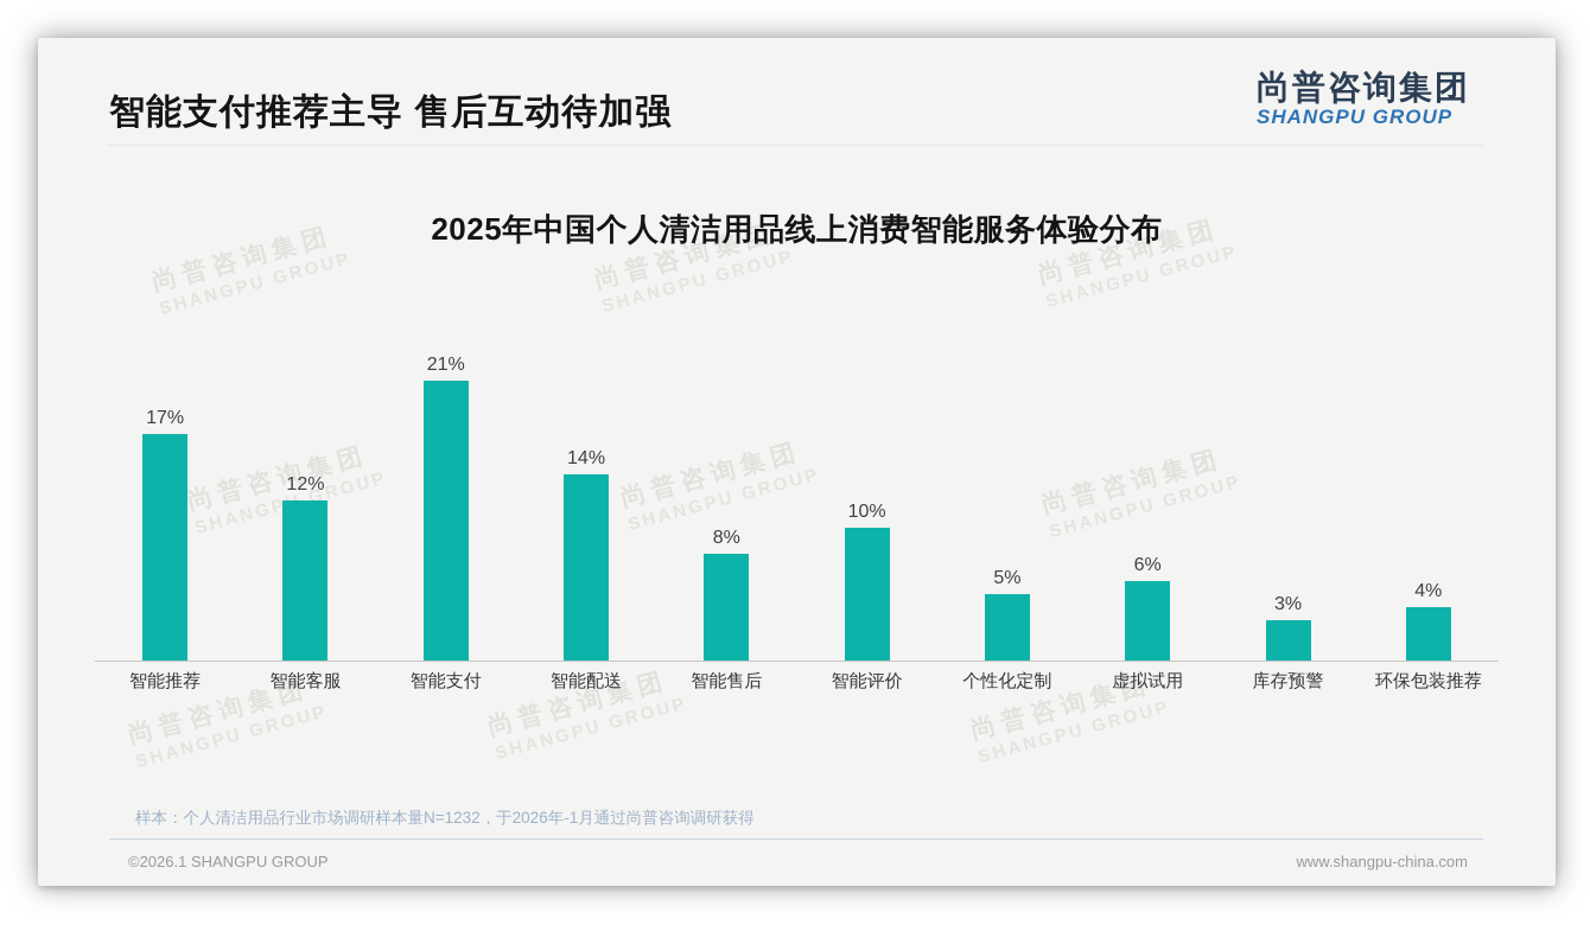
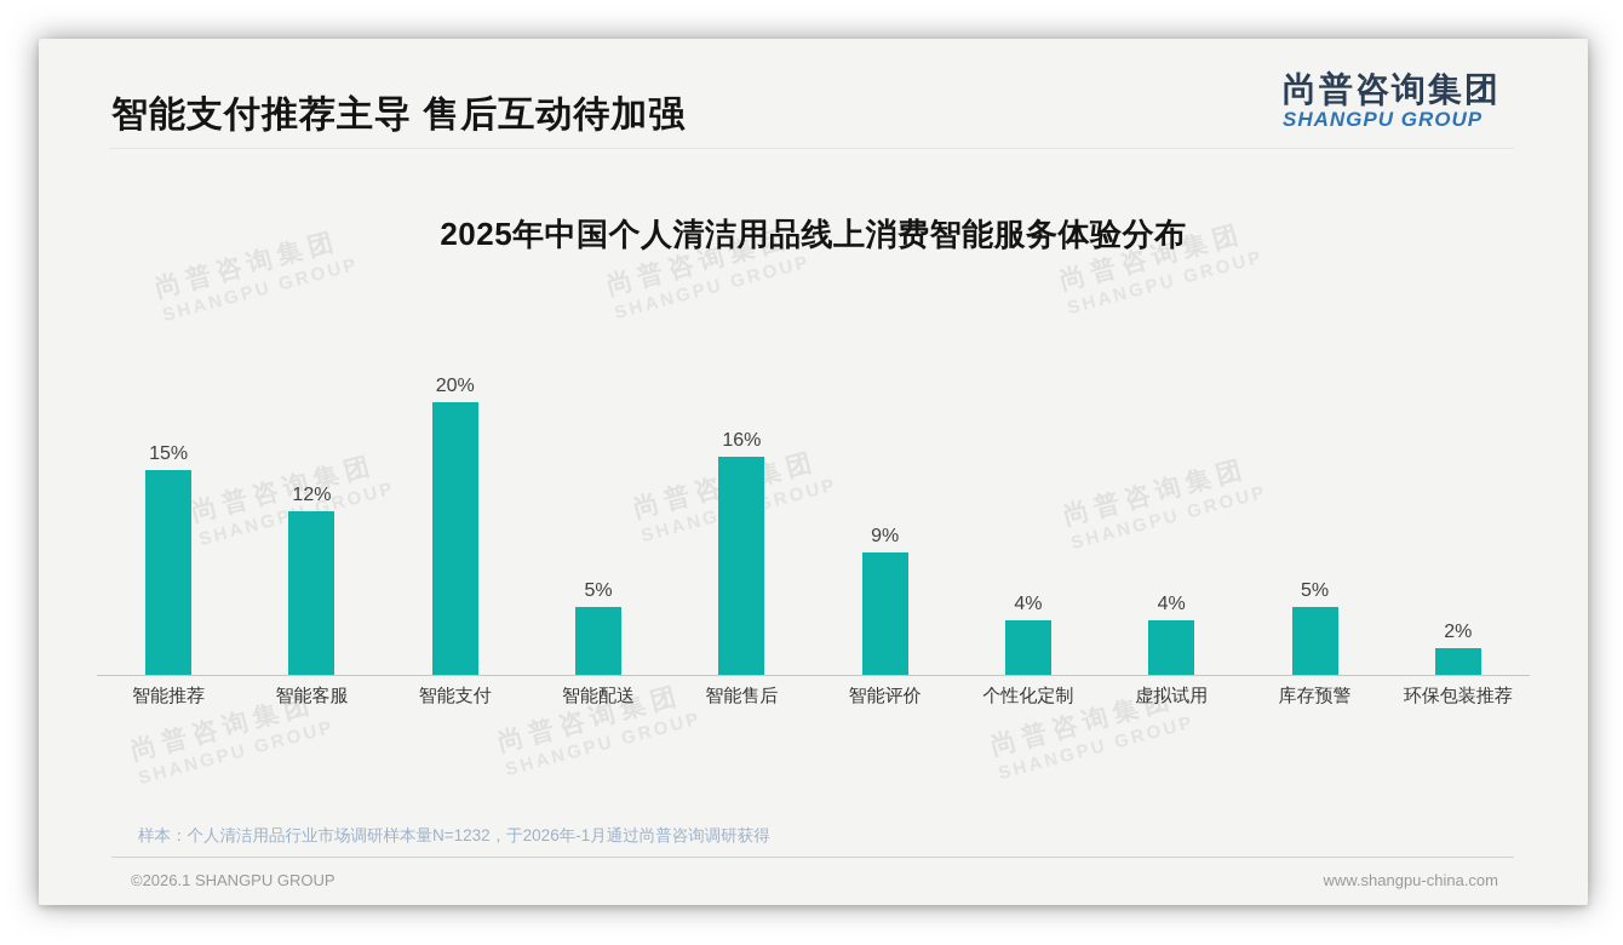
智能推荐: 17% -> 15%
智能支付: 21% -> 20%
智能配送: 14% -> 5%
智能售后: 8% -> 16%
智能评价: 10% -> 9%
个性化定制: 5% -> 4%
虚拟试用: 6% -> 4%
库存预警: 3% -> 5%
环保包装推荐: 4% -> 2%
